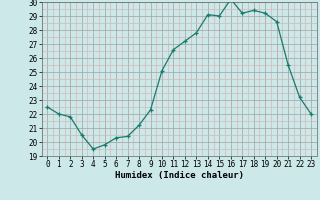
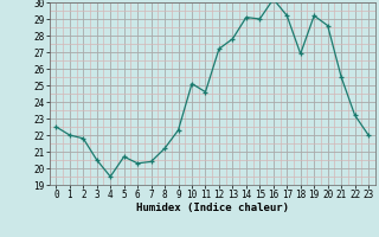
5: 19.8 -> 20.7
11: 26.6 -> 24.6
18: 29.4 -> 26.9
